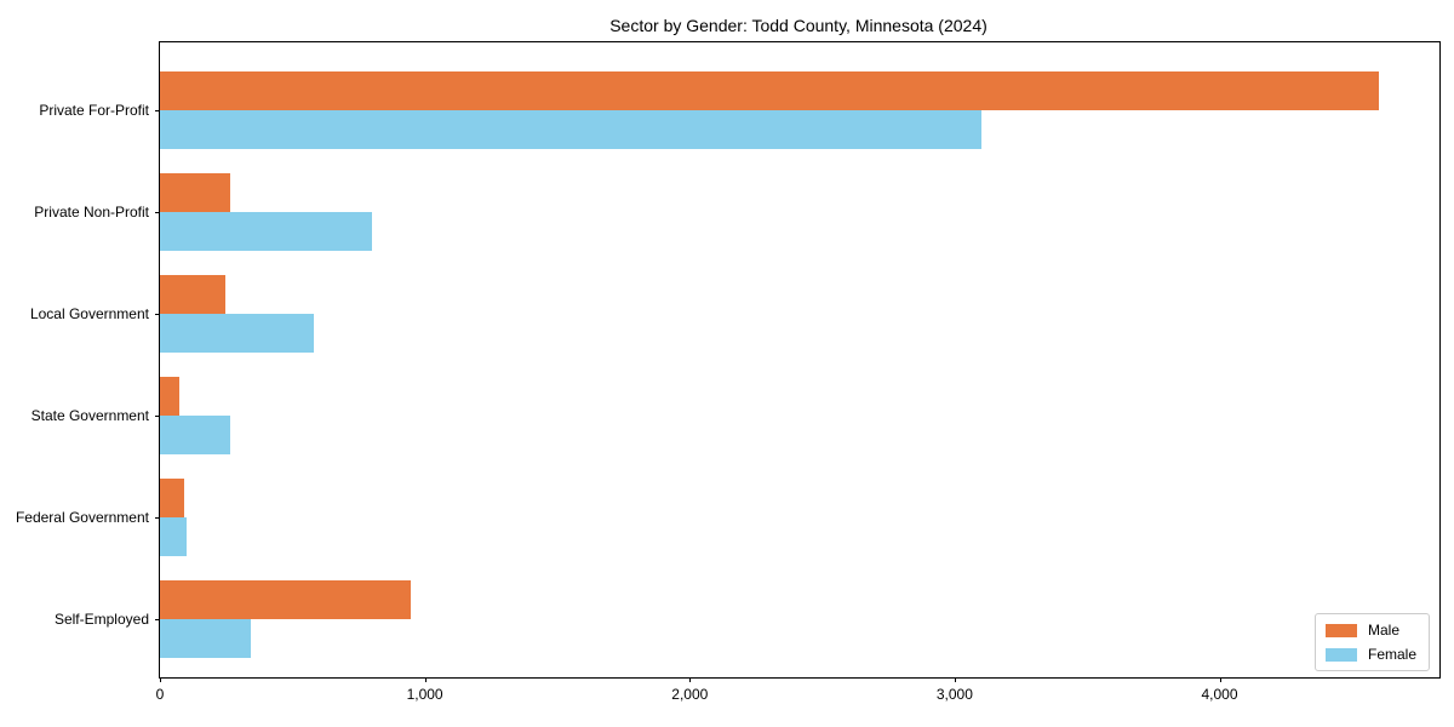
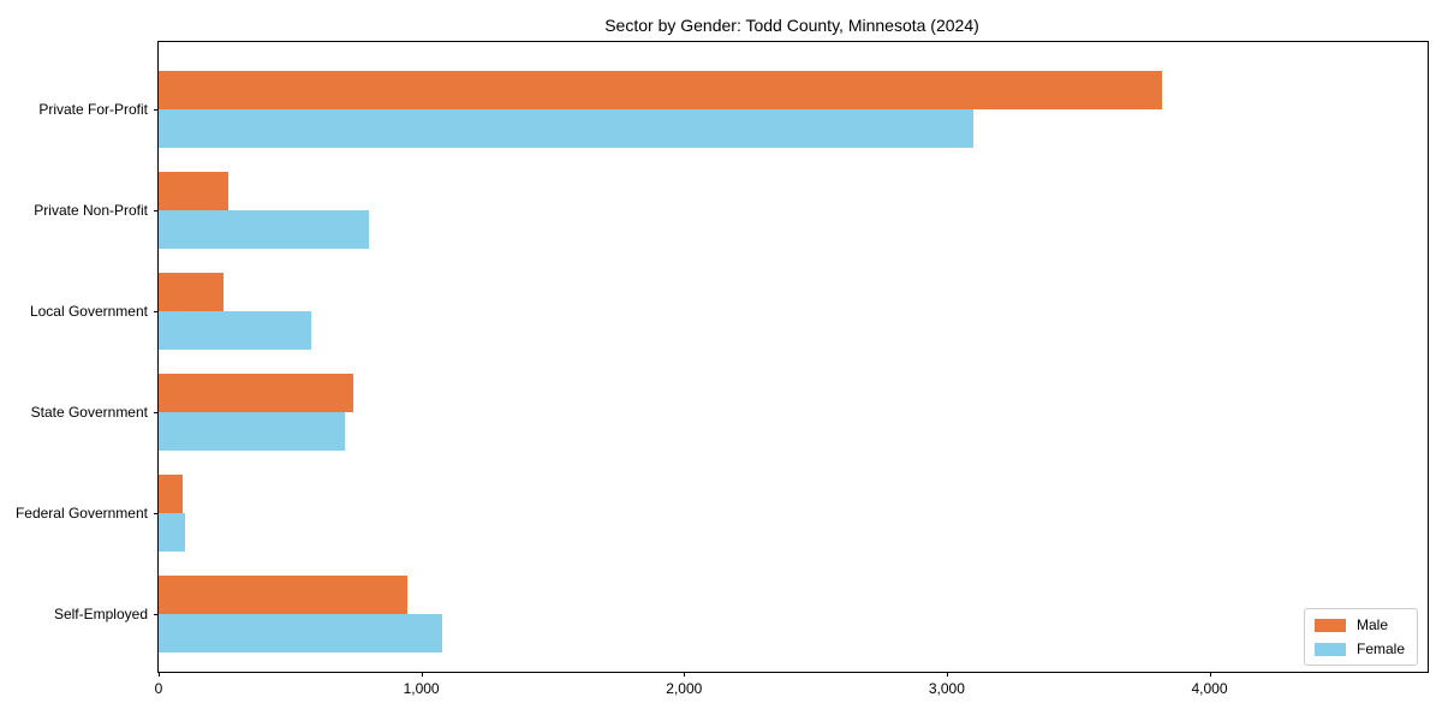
Male/Private For-Profit: 4600 -> 3820
Male/State Government: 80 -> 740
Female/State Government: 260 -> 710
Female/Self-Employed: 340 -> 1080
